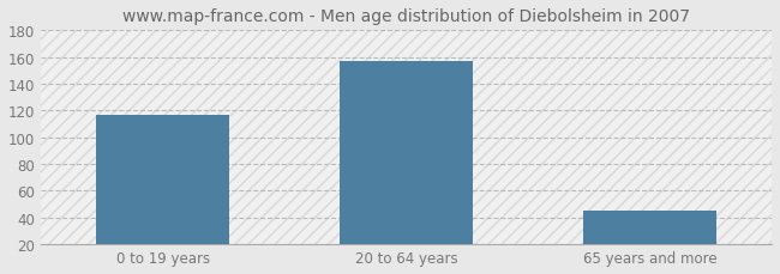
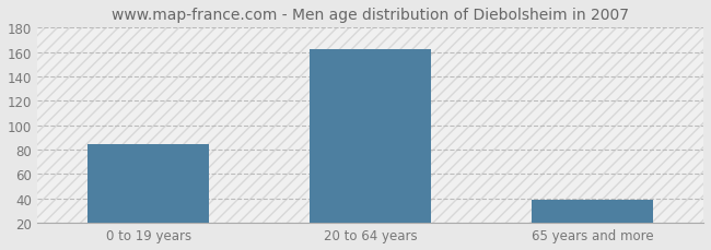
0 to 19 years: 117 -> 85
20 to 64 years: 157 -> 162
65 years and more: 45 -> 39
